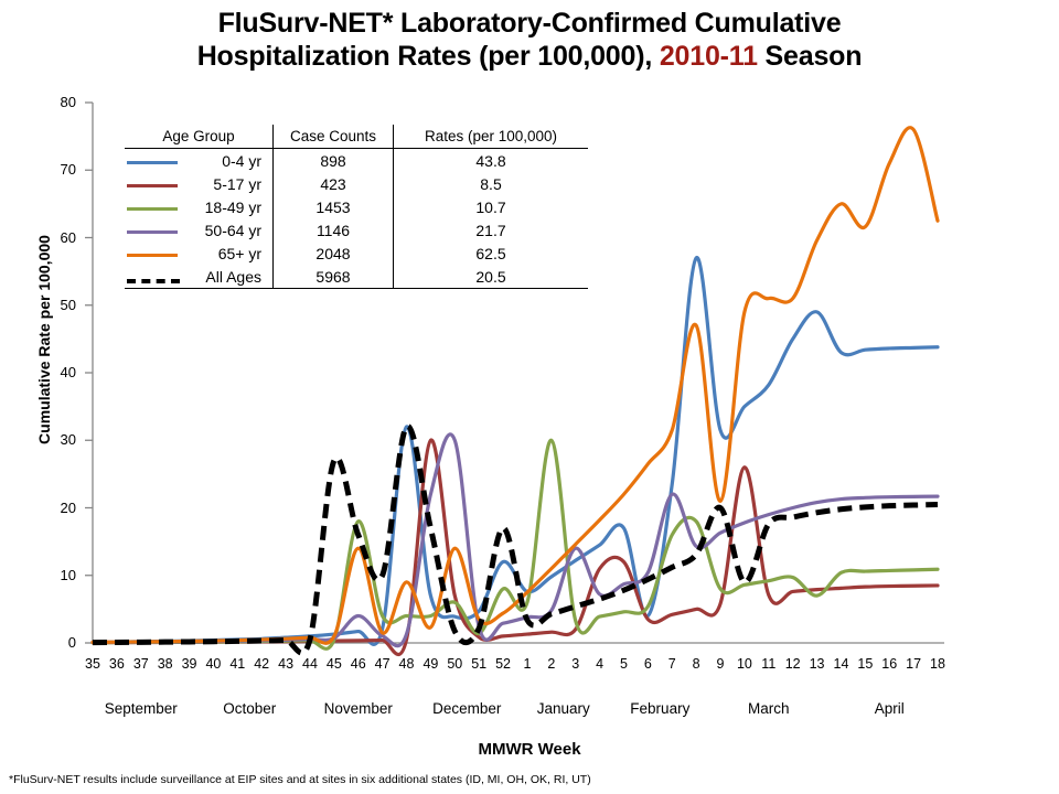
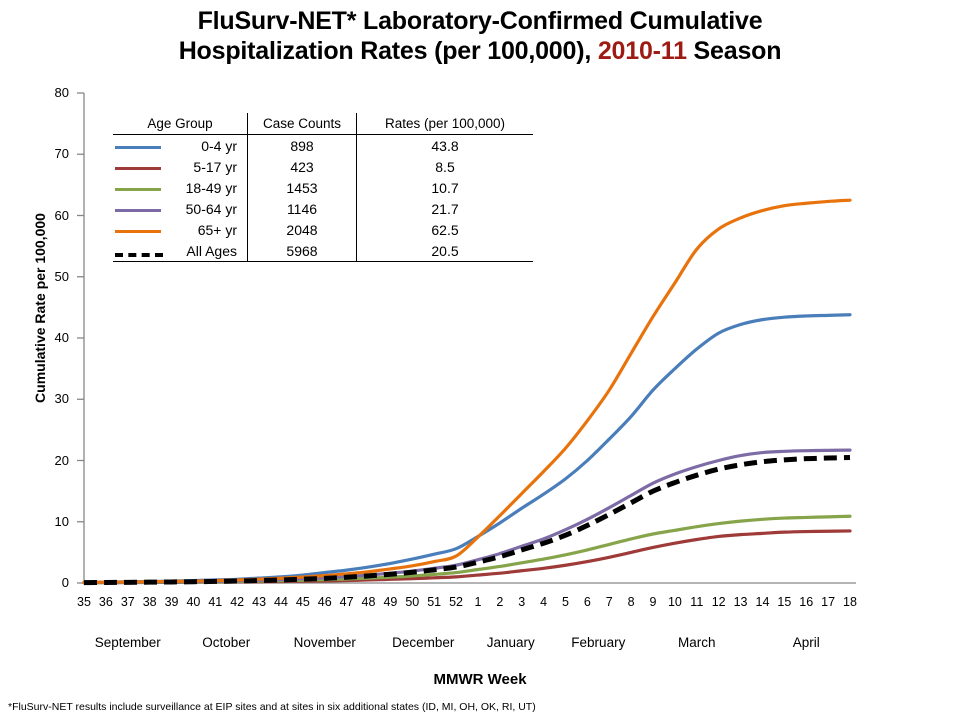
All Ages/45: 27 -> 1
18-49 yr/46: 18 -> 1
50-64 yr/46: 4 -> 1
65+ yr/46: 14 -> 1
All Ages/46: 16 -> 1
18-49 yr/47: 4 -> 1
All Ages/47: 10 -> 1
0-4 yr/48: 32 -> 3
18-49 yr/48: 4 -> 1
65+ yr/48: 9 -> 2
All Ages/48: 32 -> 1
0-4 yr/49: 7 -> 3
5-17 yr/49: 30 -> 1
18-49 yr/49: 4 -> 1
50-64 yr/49: 22 -> 2
All Ages/49: 17 -> 1
5-17 yr/50: 7 -> 1
18-49 yr/50: 6 -> 1
50-64 yr/50: 30 -> 2
65+ yr/50: 14 -> 3
0-4 yr/52: 12 -> 6
18-49 yr/52: 8 -> 2
All Ages/52: 17 -> 3
18-49 yr/1: 6 -> 2
18-49 yr/2: 30 -> 3
50-64 yr/3: 14 -> 6
5-17 yr/4: 11 -> 2
5-17 yr/5: 12 -> 3
0-4 yr/6: 4 -> 20
18-49 yr/7: 16 -> 6
50-64 yr/7: 22 -> 12
0-4 yr/8: 57 -> 27
18-49 yr/8: 18 -> 7
65+ yr/8: 47 -> 38
65+ yr/9: 21 -> 44
All Ages/9: 20 -> 15
5-17 yr/10: 26 -> 6
All Ages/10: 9 -> 16
65+ yr/11: 51 -> 54
0-4 yr/12: 45 -> 41
65+ yr/12: 51 -> 58
0-4 yr/13: 49 -> 42
18-49 yr/13: 7 -> 10
65+ yr/14: 65 -> 61
65+ yr/16: 71 -> 62
65+ yr/17: 76 -> 62
